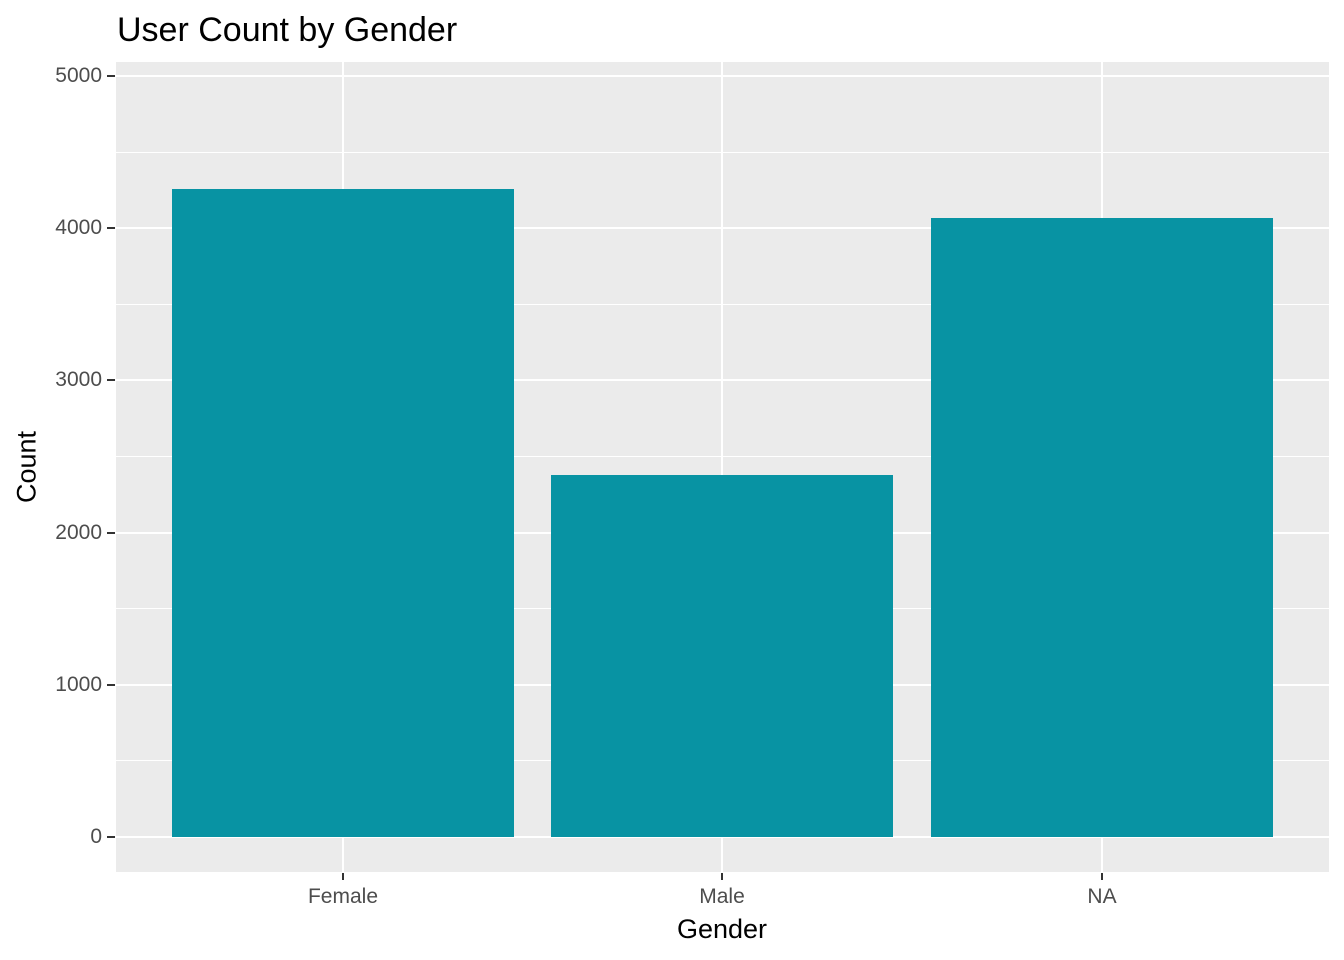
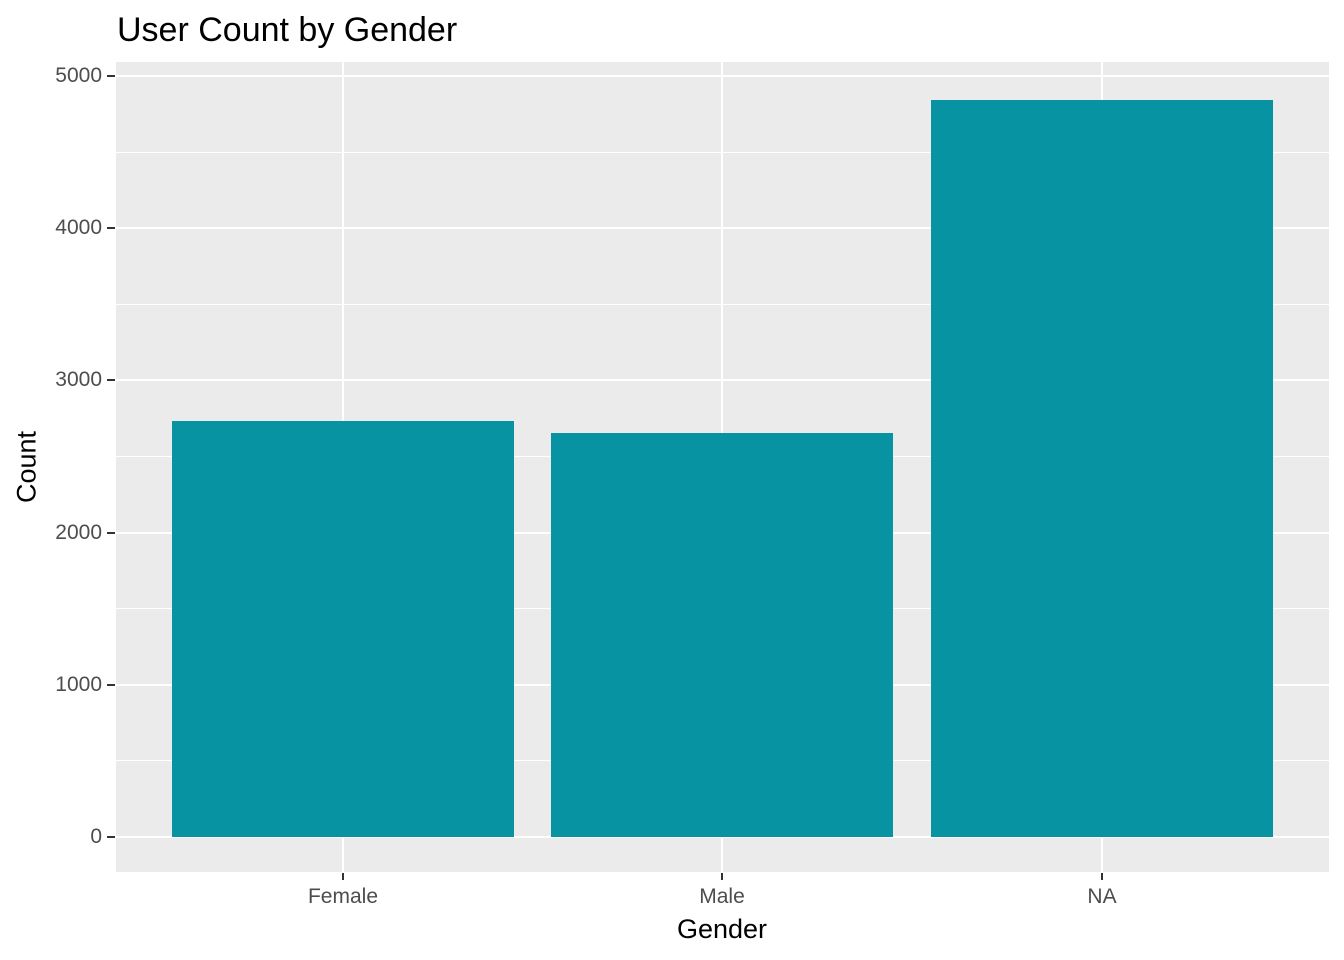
Female: 4260 -> 2730
Male: 2380 -> 2660
NA: 4070 -> 4840
